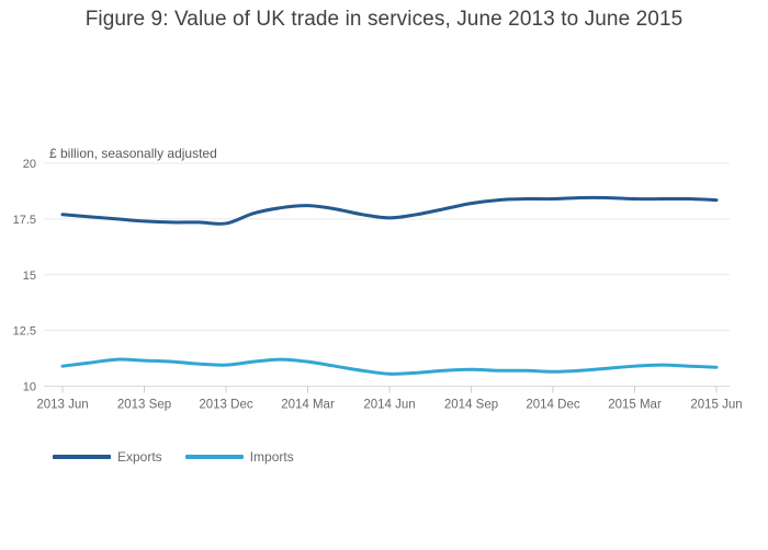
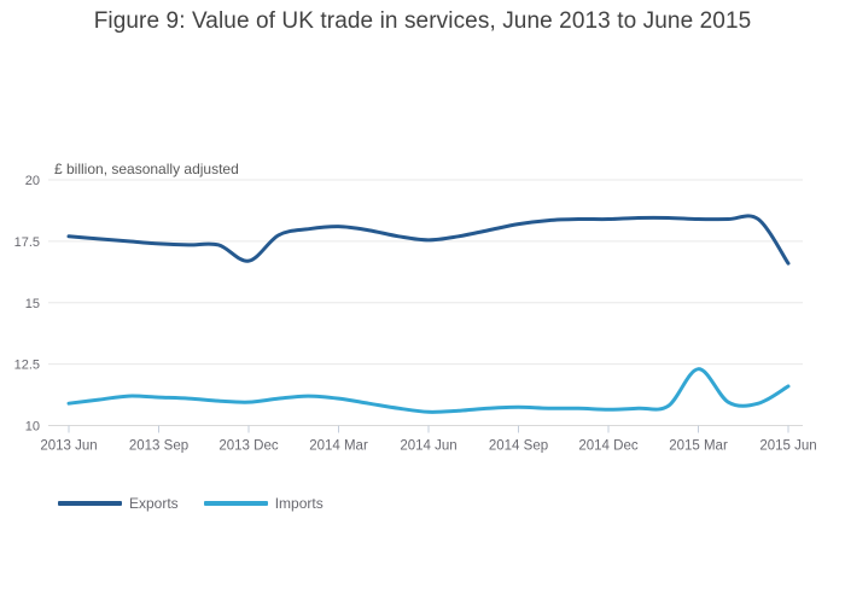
Exports/2013 Dec: 17.3 -> 16.7
Imports/2015 Mar: 10.9 -> 12.3
Exports/2015 Jun: 18.4 -> 16.6
Imports/2015 Jun: 10.8 -> 11.6
